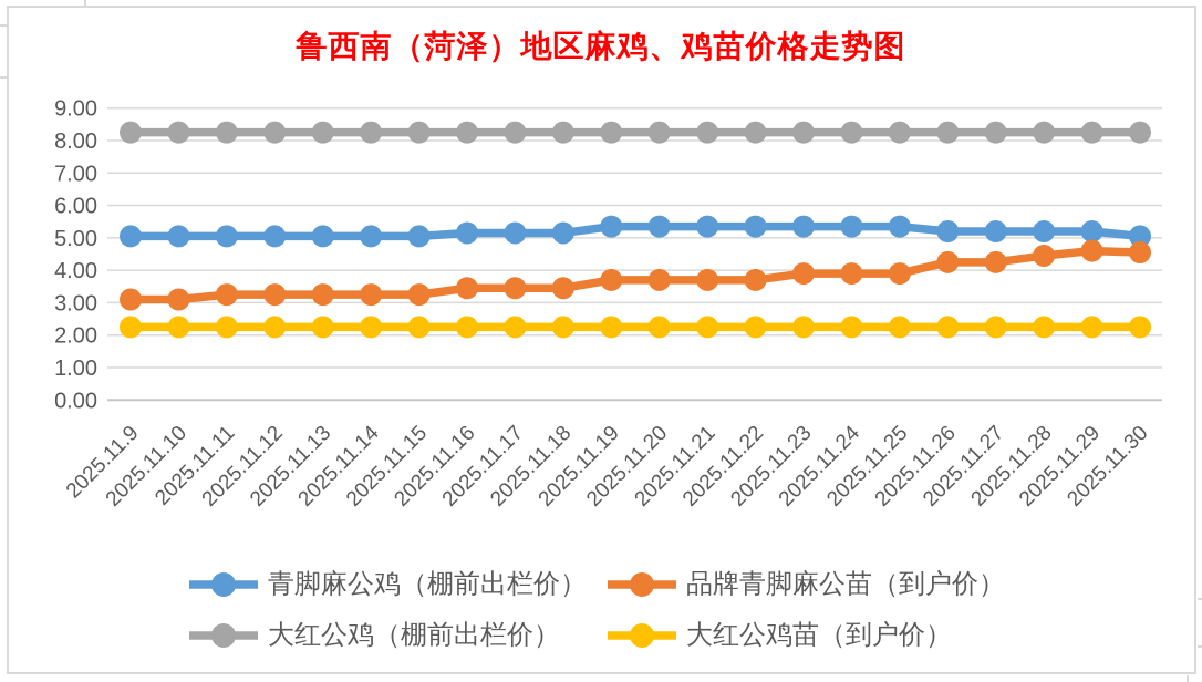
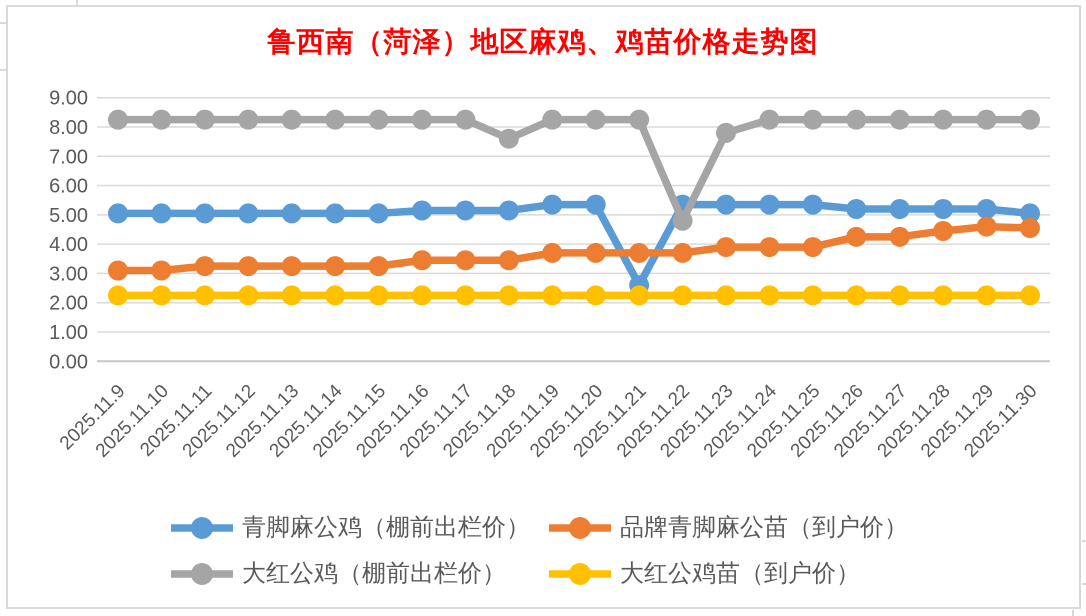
大红公鸡（棚前出栏价）/2025.11.18: 8.2 -> 7.6
青脚麻公鸡（棚前出栏价）/2025.11.21: 5.3 -> 2.6
大红公鸡（棚前出栏价）/2025.11.22: 8.2 -> 4.8
大红公鸡（棚前出栏价）/2025.11.23: 8.2 -> 7.8
